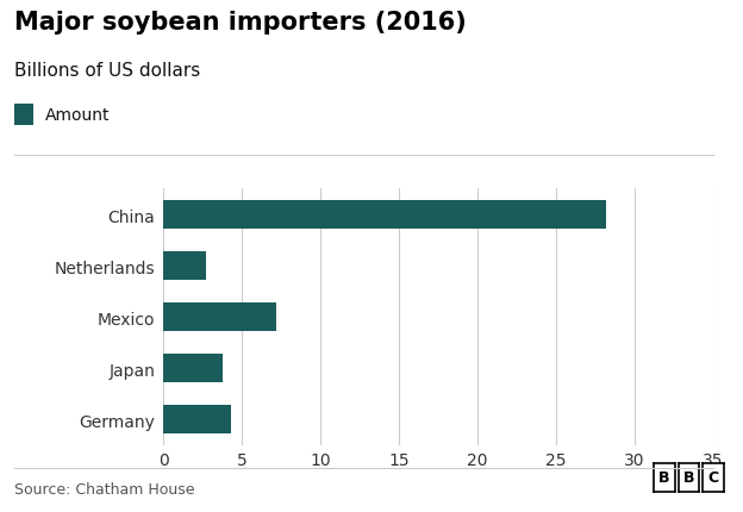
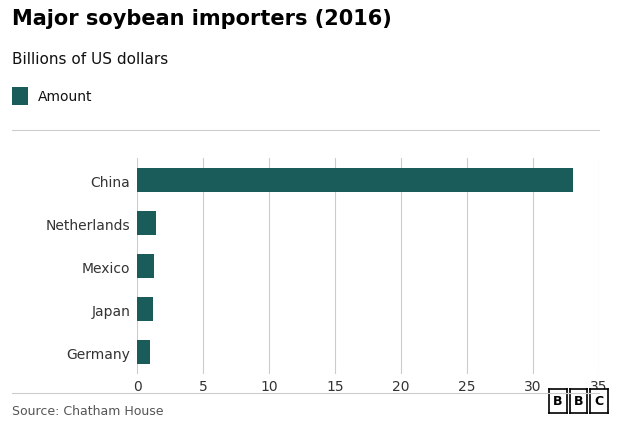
China: 28.2 -> 33.0
Netherlands: 2.7 -> 1.4
Mexico: 7.2 -> 1.3
Japan: 3.8 -> 1.2
Germany: 4.3 -> 1.0
